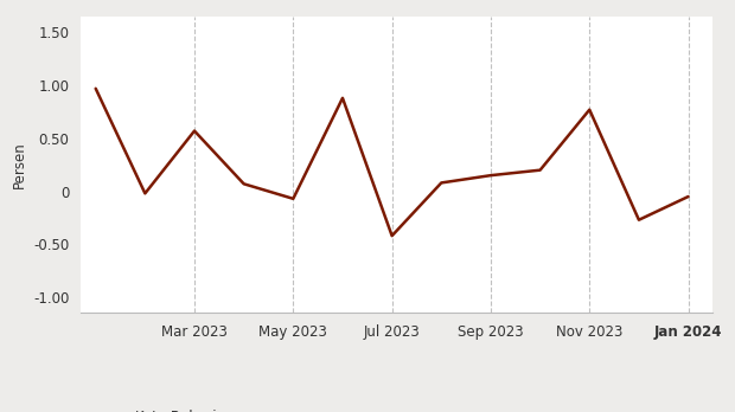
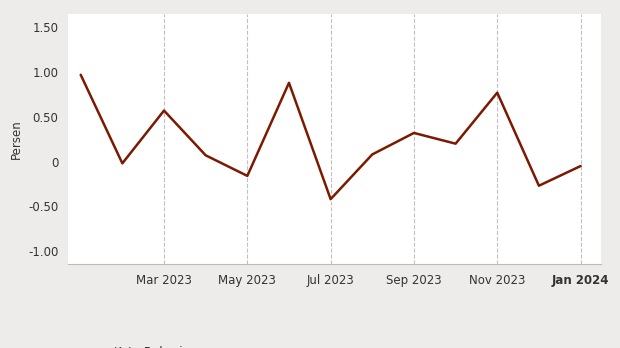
May 2023: -0.07 -> -0.16
Sep 2023: 0.15 -> 0.32
